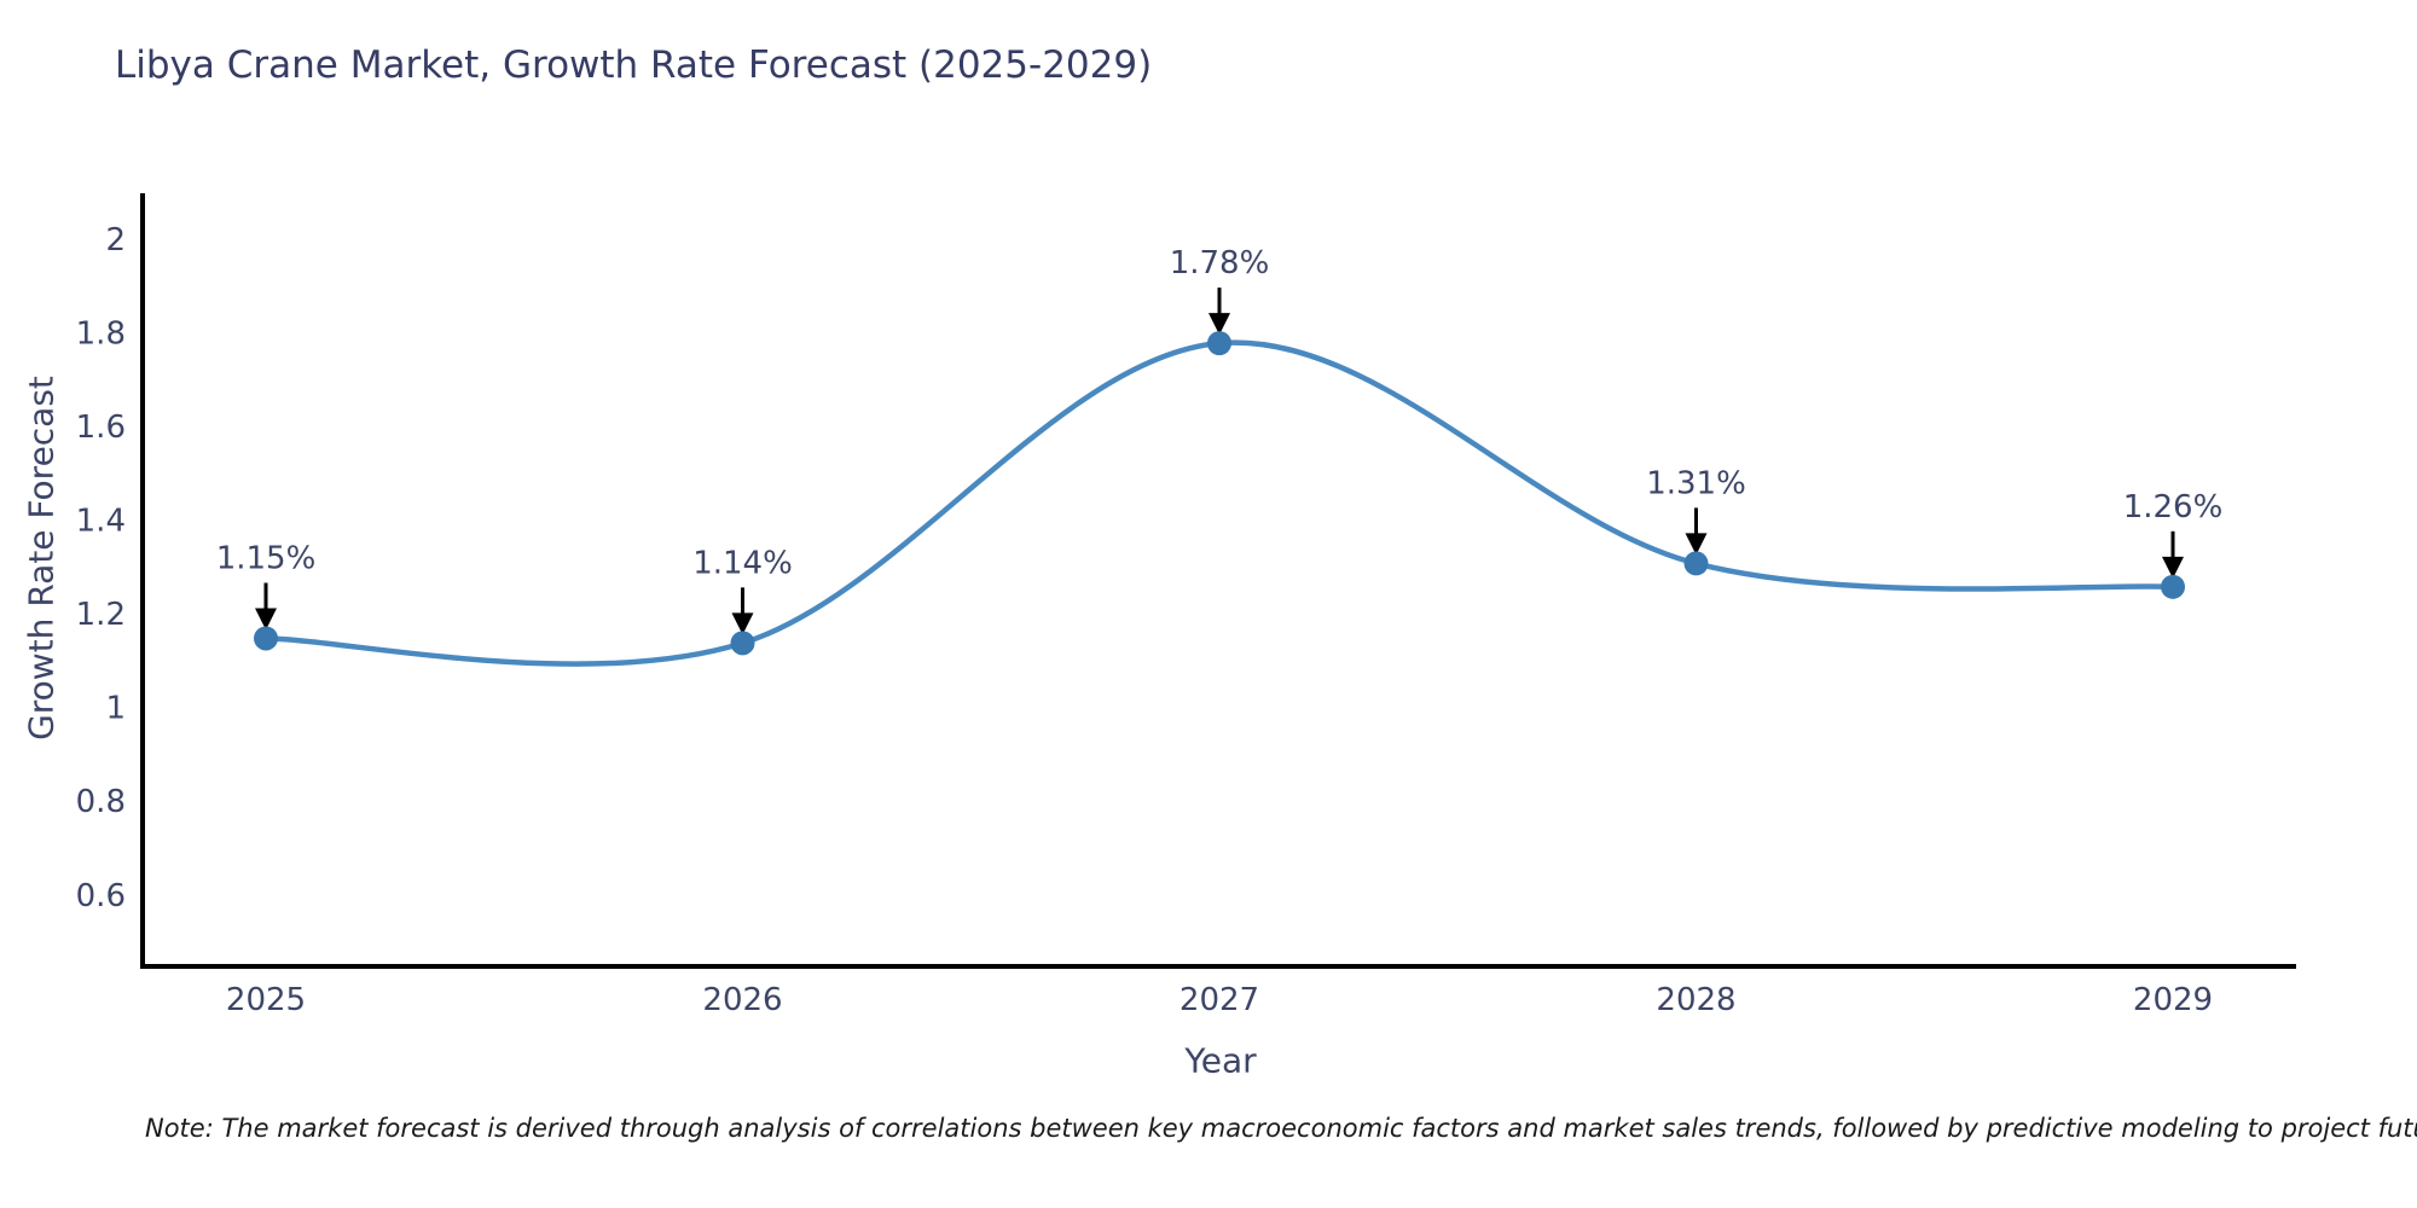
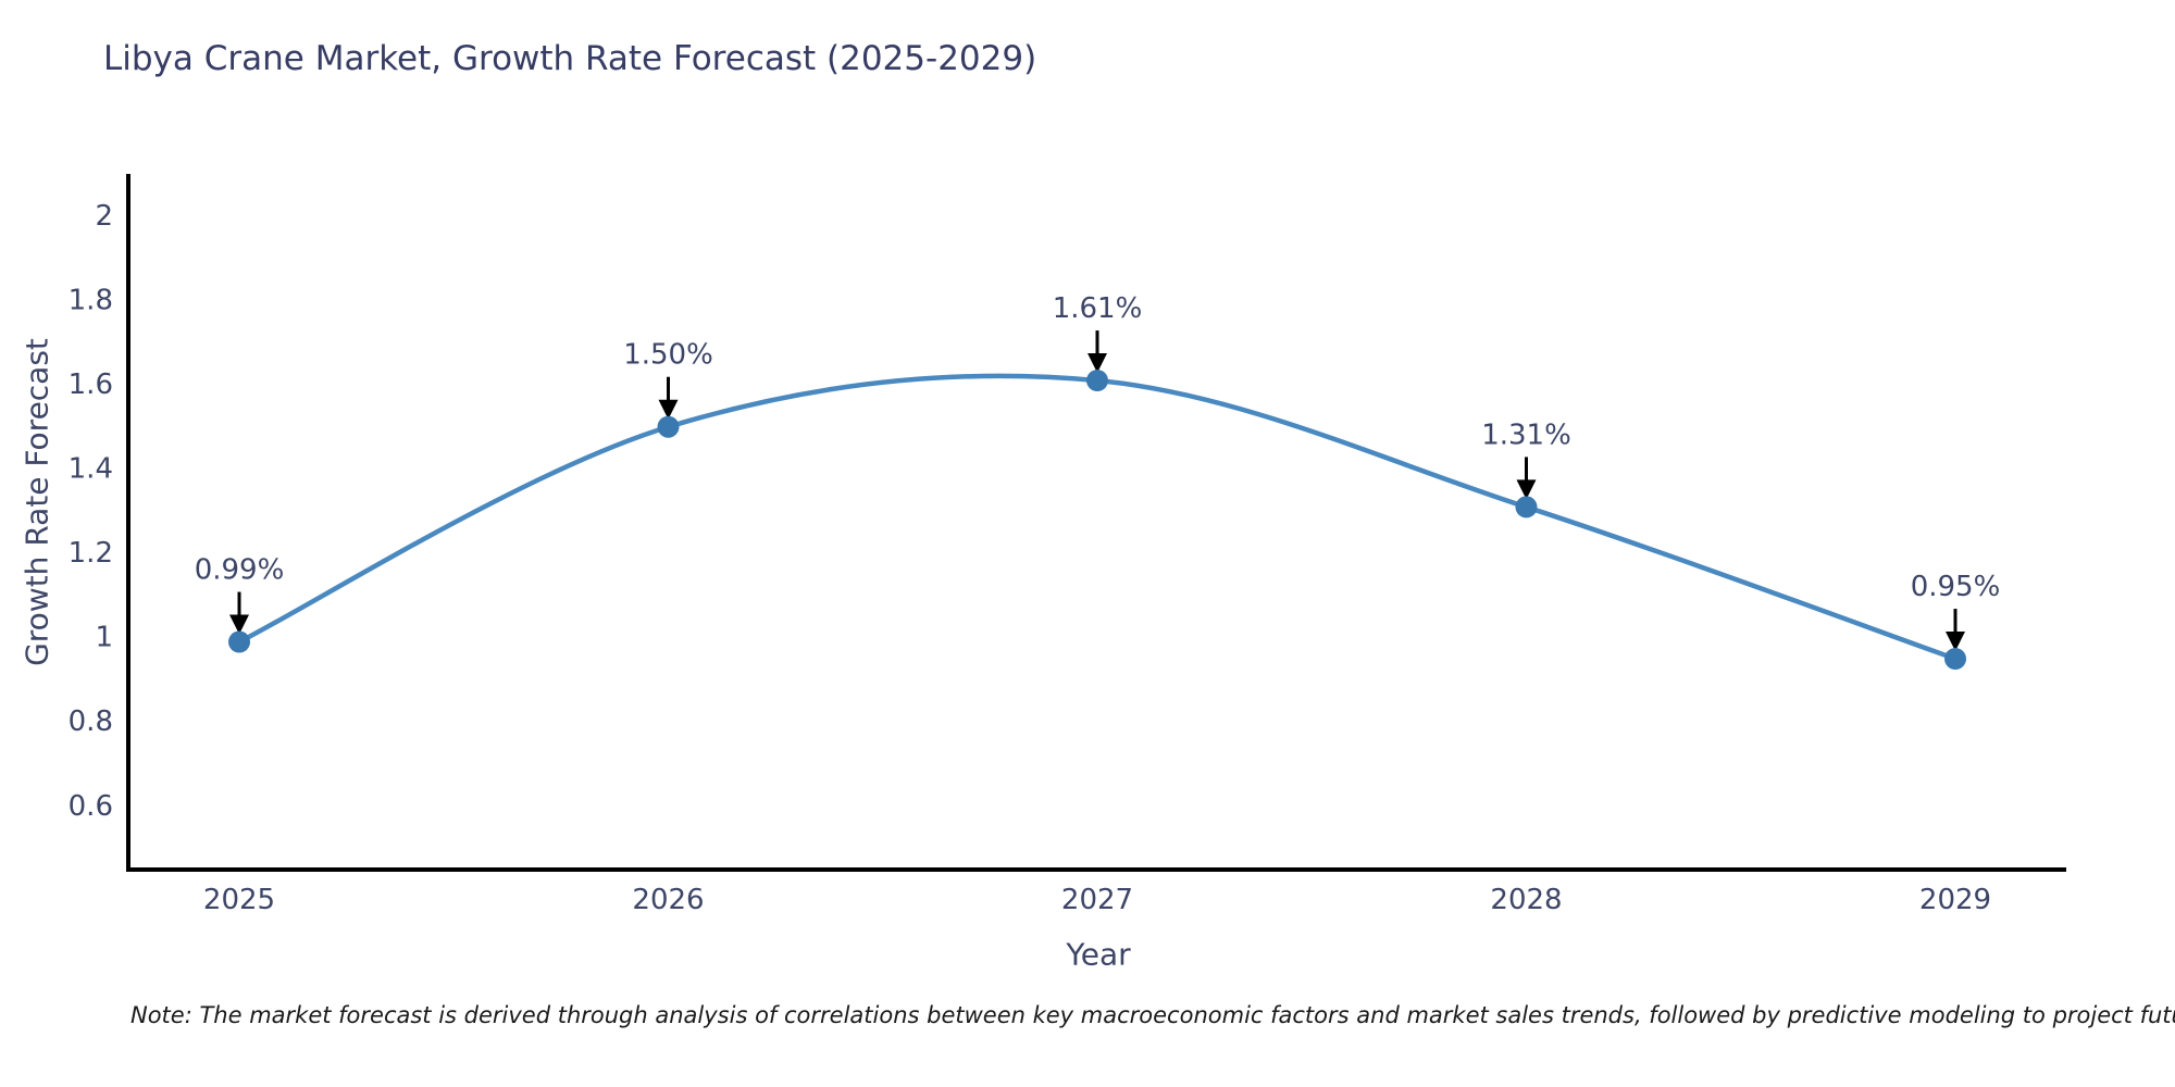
2025: 1.15% -> 0.99%
2026: 1.14% -> 1.50%
2027: 1.78% -> 1.61%
2029: 1.26% -> 0.95%
